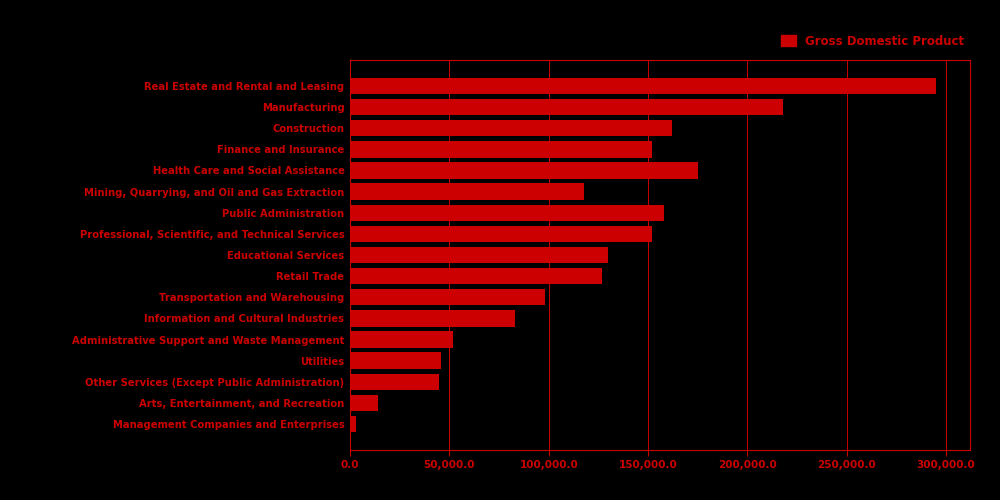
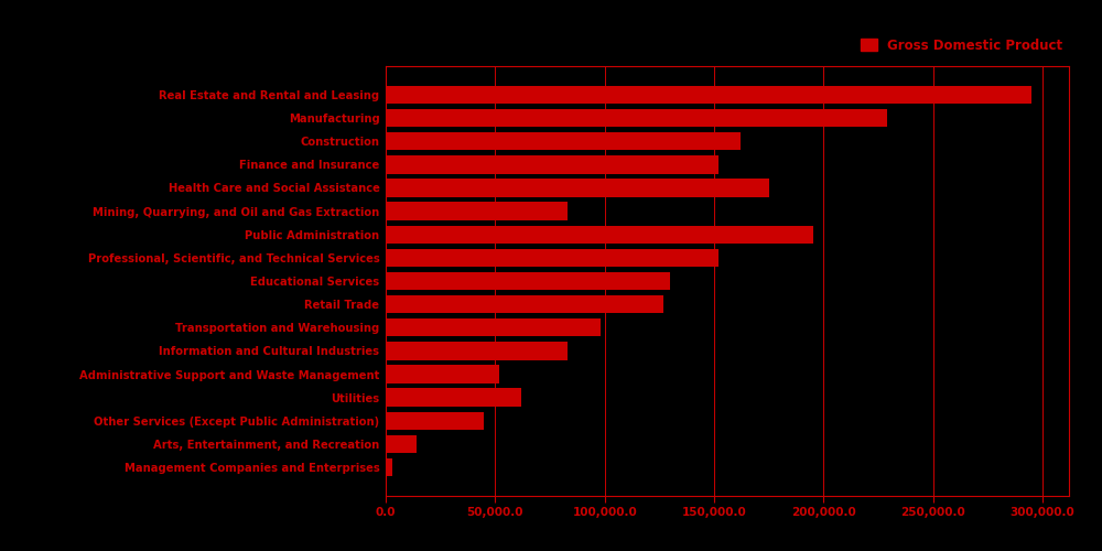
Manufacturing: 218,000 -> 229,000
Mining, Quarrying, and Oil and Gas Extraction: 118,000 -> 83,000
Public Administration: 158,000 -> 195,000
Utilities: 46,000 -> 62,000
